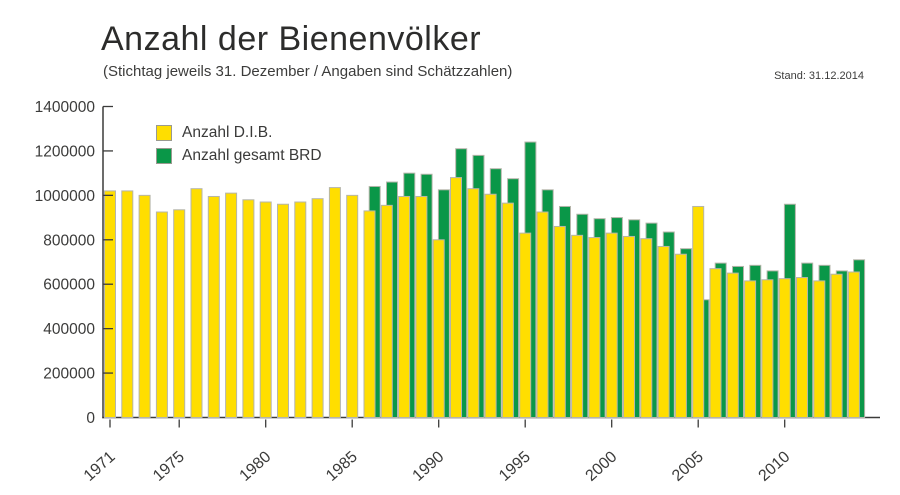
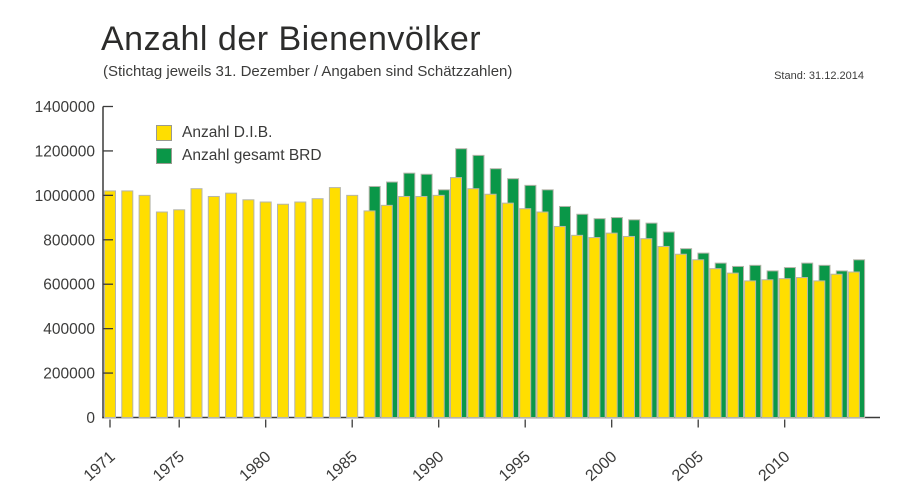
Anzahl D.I.B./1990: 800000 -> 1000000
Anzahl D.I.B./1995: 830000 -> 940000
Anzahl gesamt BRD/1995: 1240000 -> 1040000
Anzahl D.I.B./2005: 950000 -> 710000
Anzahl gesamt BRD/2005: 530000 -> 740000
Anzahl gesamt BRD/2010: 960000 -> 680000
